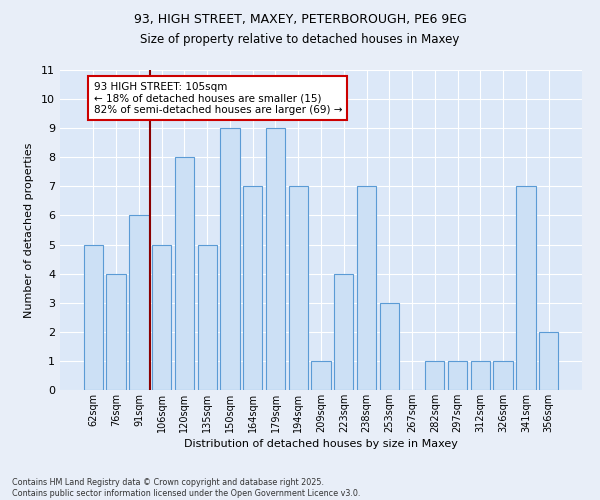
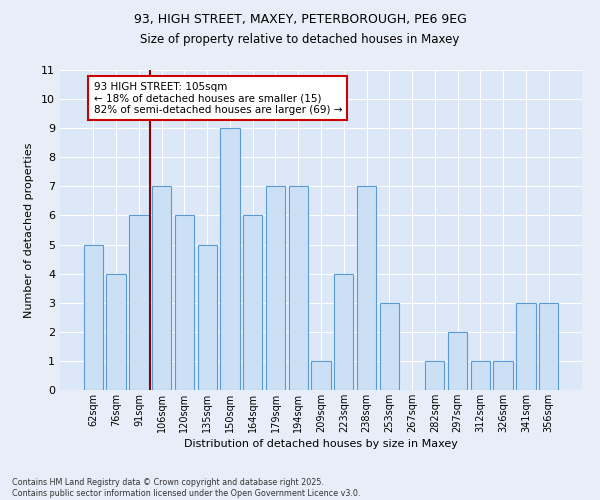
106sqm: 5 -> 7
120sqm: 8 -> 6
164sqm: 7 -> 6
179sqm: 9 -> 7
297sqm: 1 -> 2
341sqm: 7 -> 3
356sqm: 2 -> 3
